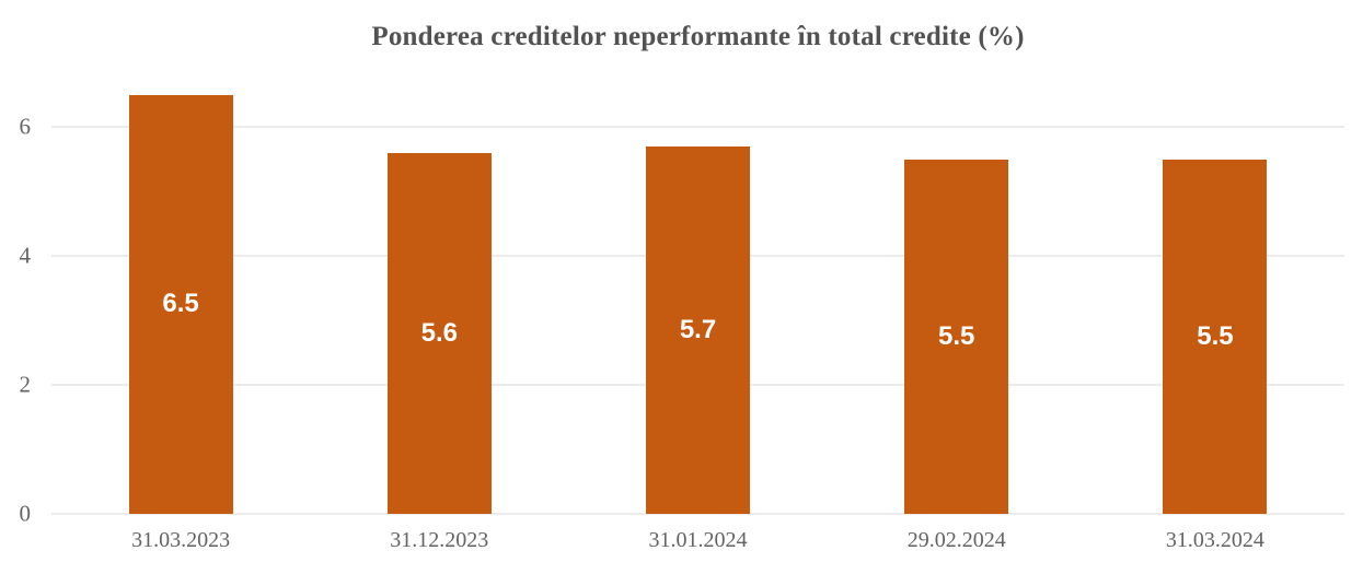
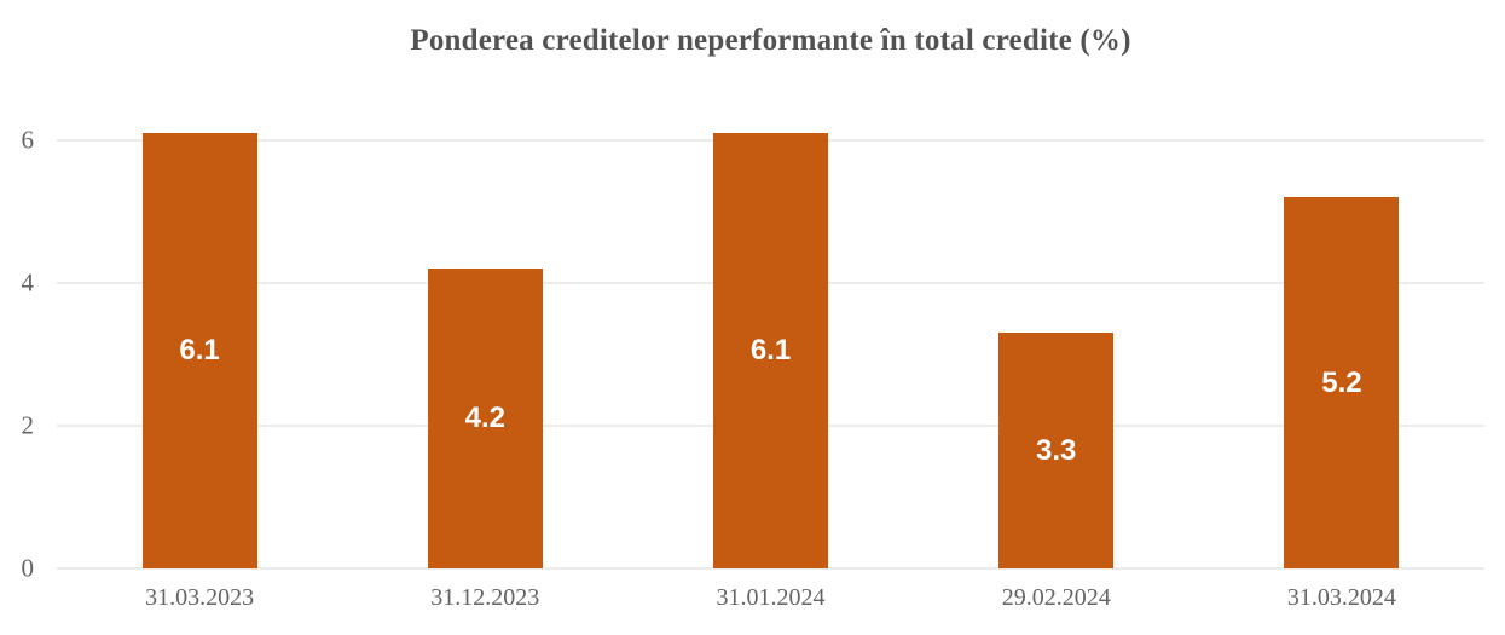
31.03.2023: 6.5 -> 6.1
31.12.2023: 5.6 -> 4.2
31.01.2024: 5.7 -> 6.1
29.02.2024: 5.5 -> 3.3
31.03.2024: 5.5 -> 5.2
